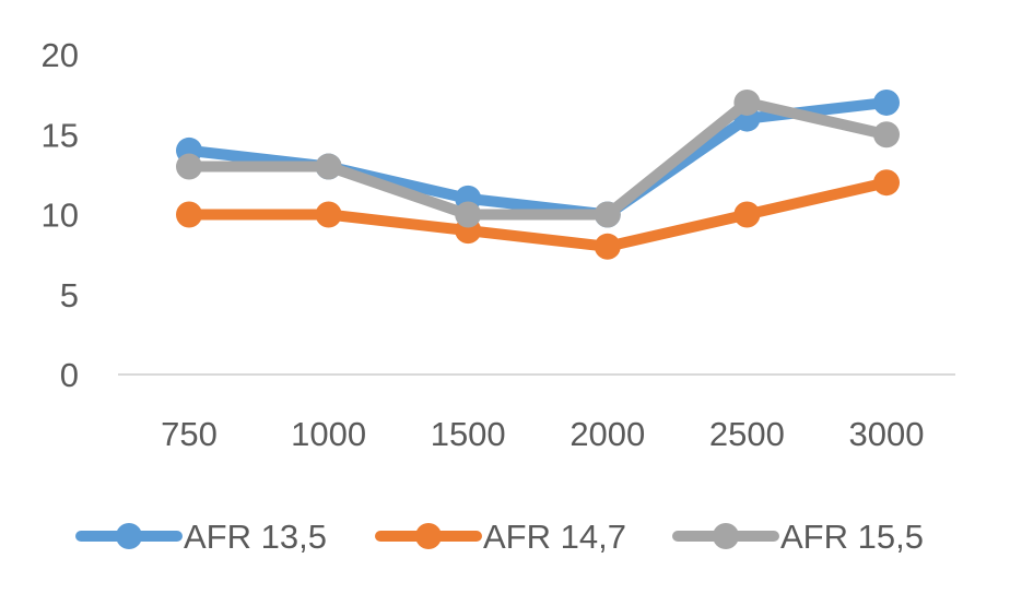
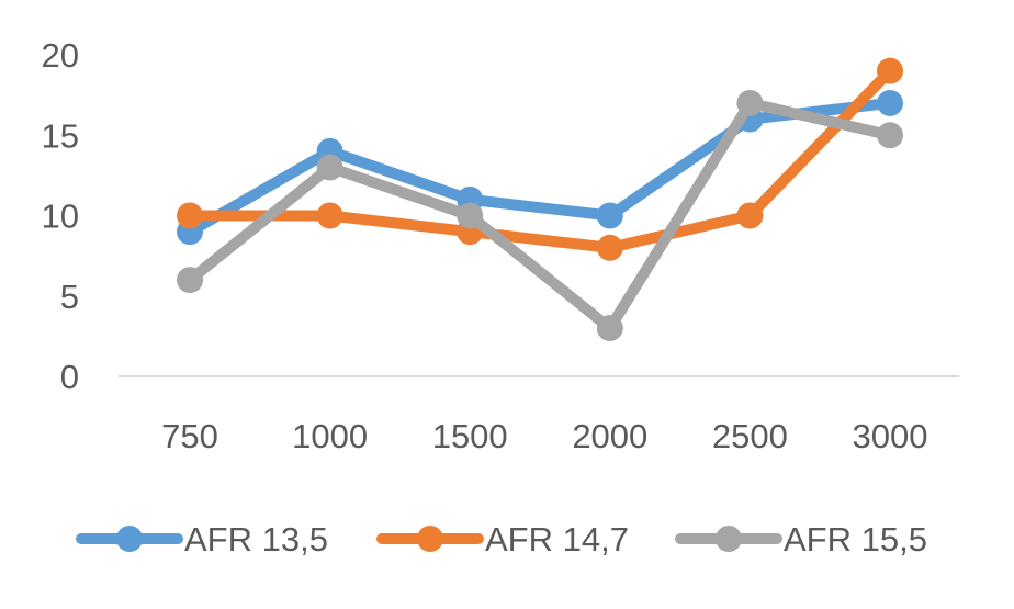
AFR 13,5/750: 14 -> 9
AFR 15,5/750: 13 -> 6
AFR 13,5/1000: 13 -> 14
AFR 15,5/2000: 10 -> 3
AFR 14,7/3000: 12 -> 19
